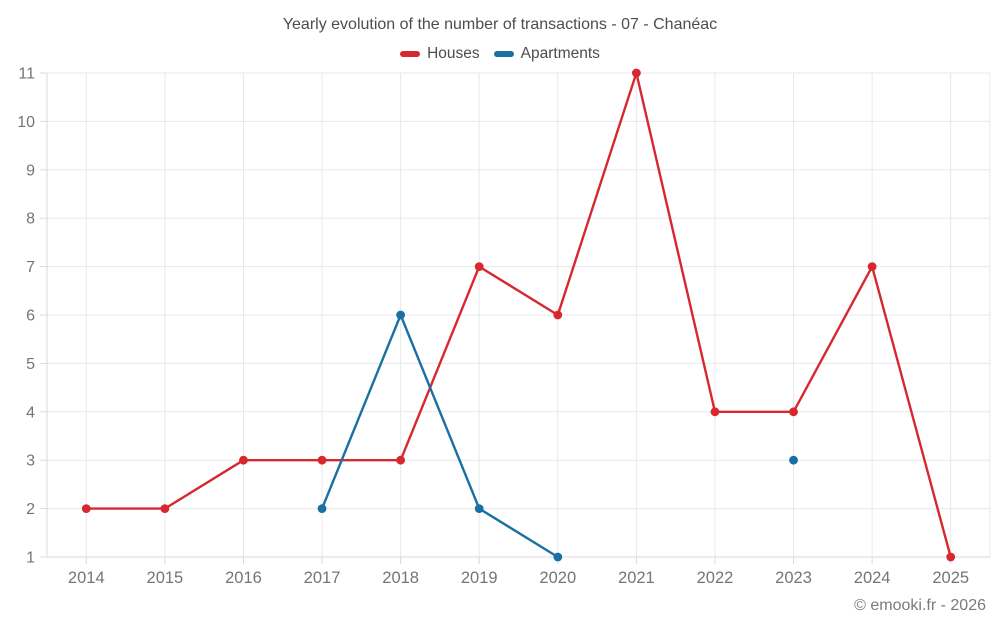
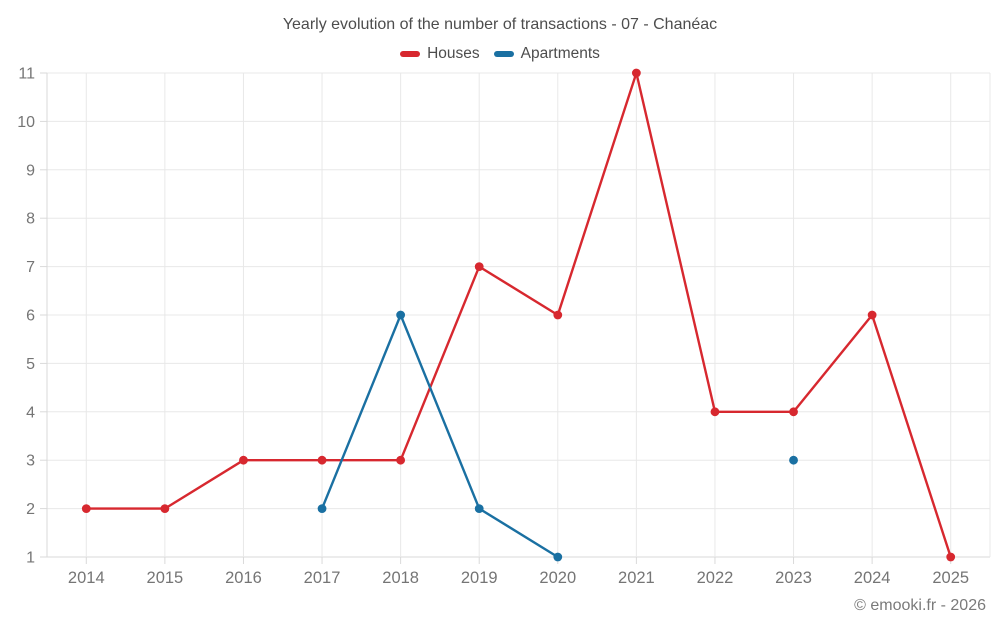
Houses/2024: 7 -> 6
